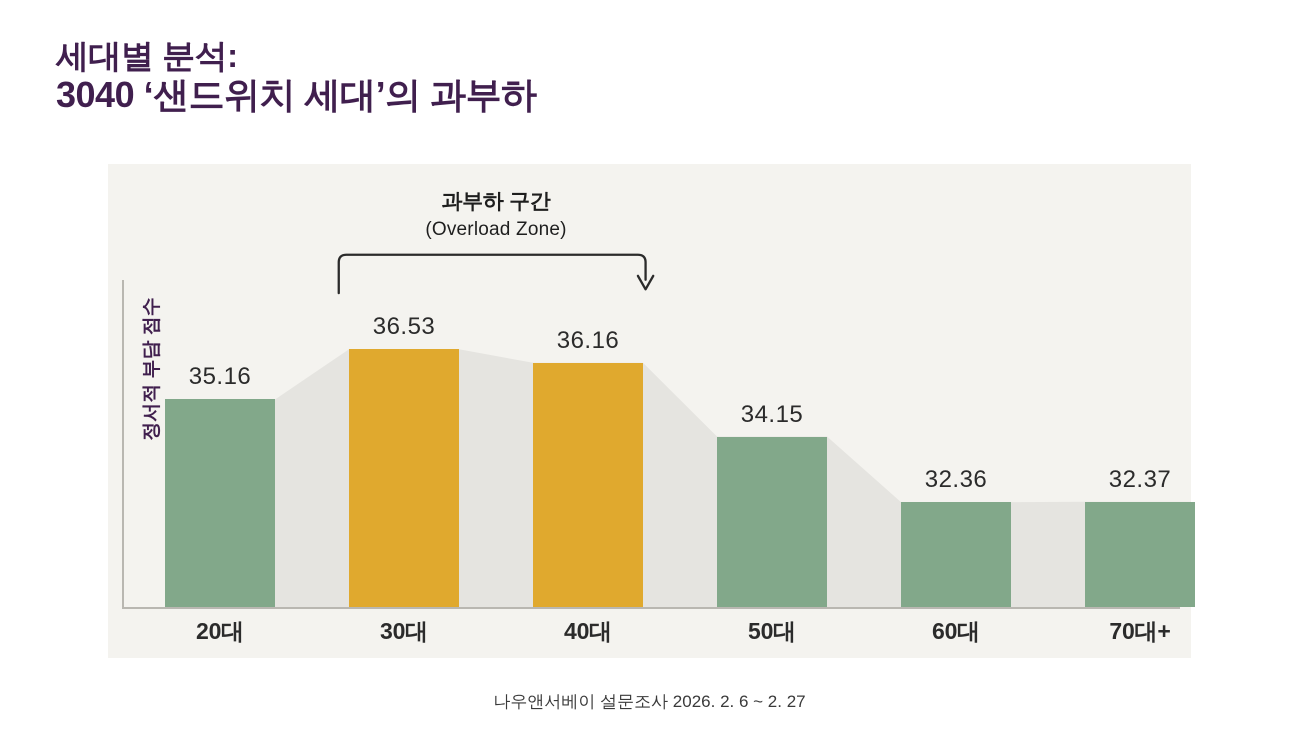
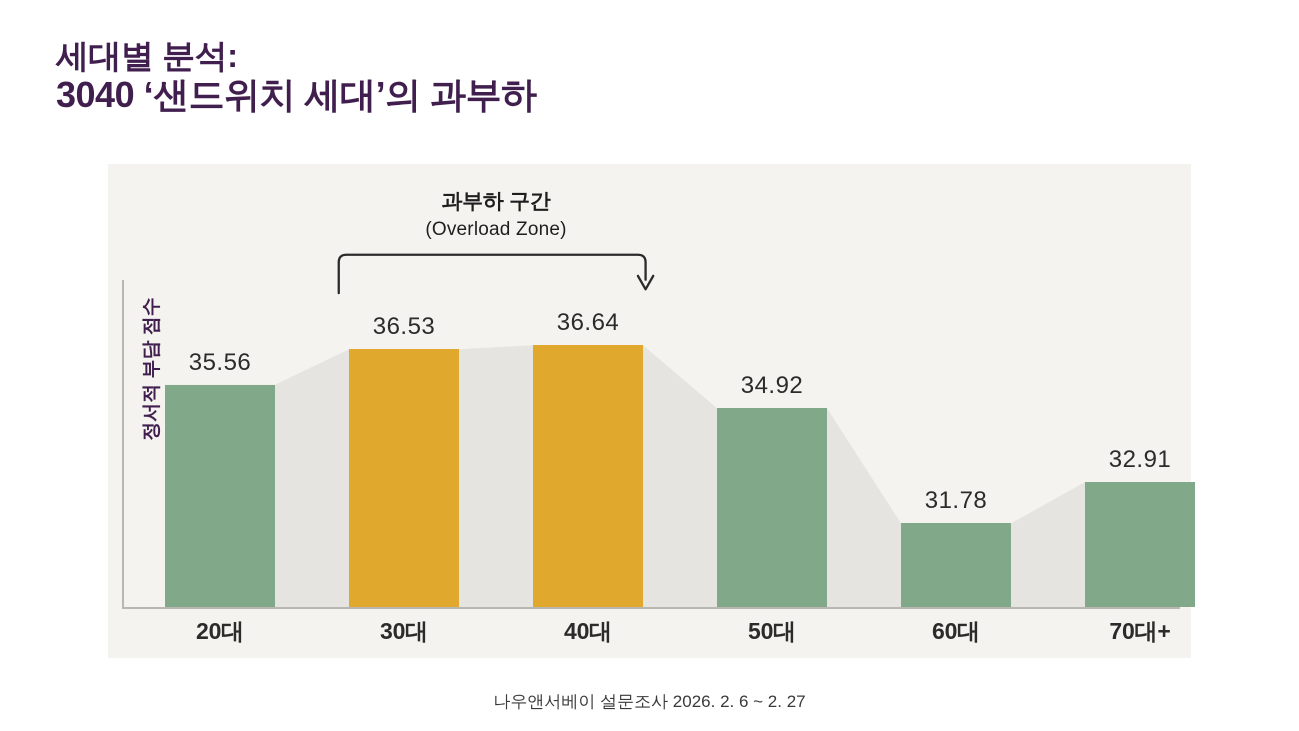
20대: 35.16 -> 35.56
40대: 36.16 -> 36.64
50대: 34.15 -> 34.92
60대: 32.36 -> 31.78
70대+: 32.37 -> 32.91
